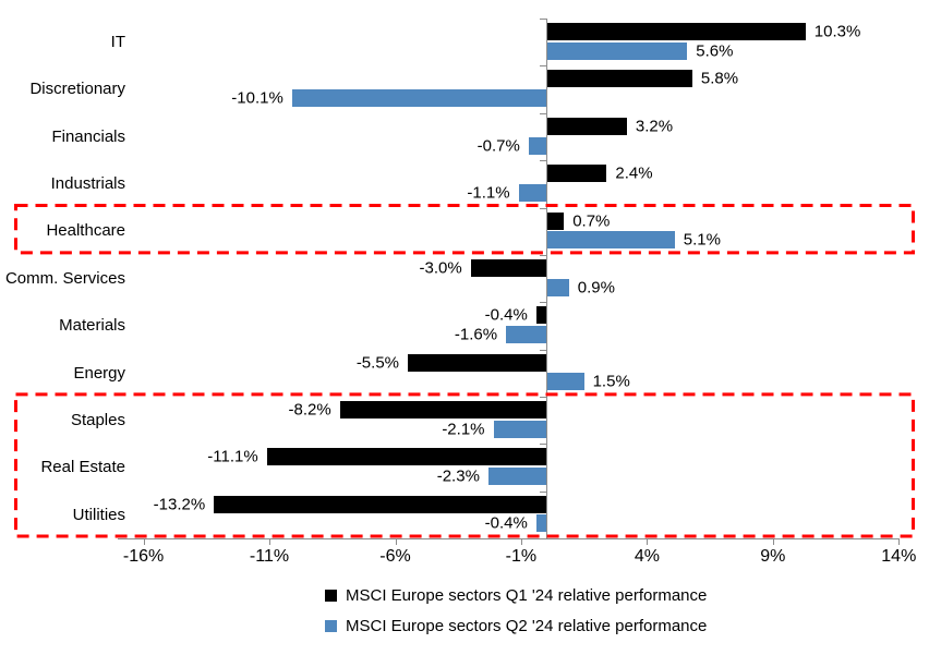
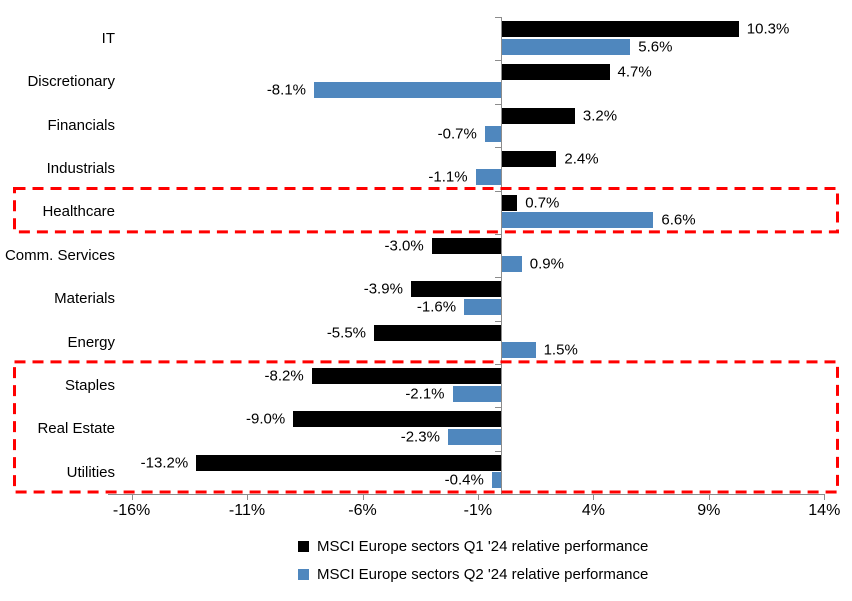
MSCI Europe sectors Q1 '24 relative performance/Discretionary: 5.8% -> 4.7%
MSCI Europe sectors Q2 '24 relative performance/Discretionary: -10.1% -> -8.1%
MSCI Europe sectors Q2 '24 relative performance/Healthcare: 5.1% -> 6.6%
MSCI Europe sectors Q1 '24 relative performance/Materials: -0.4% -> -3.9%
MSCI Europe sectors Q1 '24 relative performance/Real Estate: -11.1% -> -9.0%
